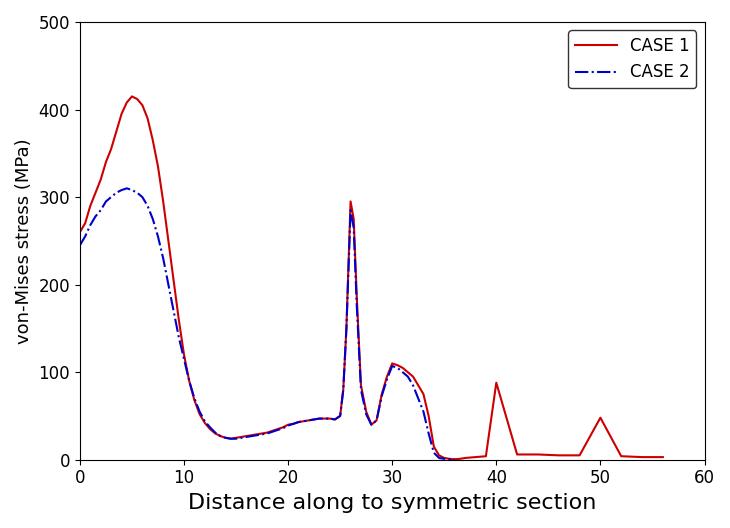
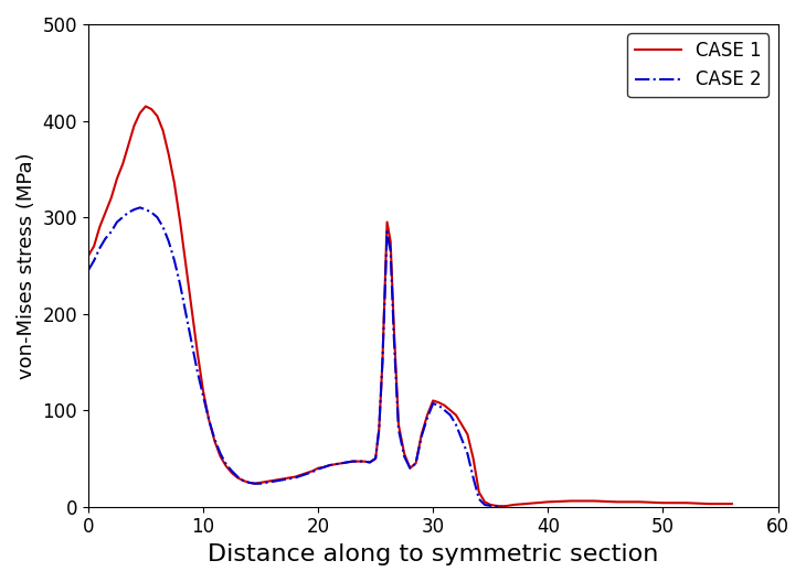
CASE 1/40: 88 -> 5
CASE 1/50: 48 -> 4
